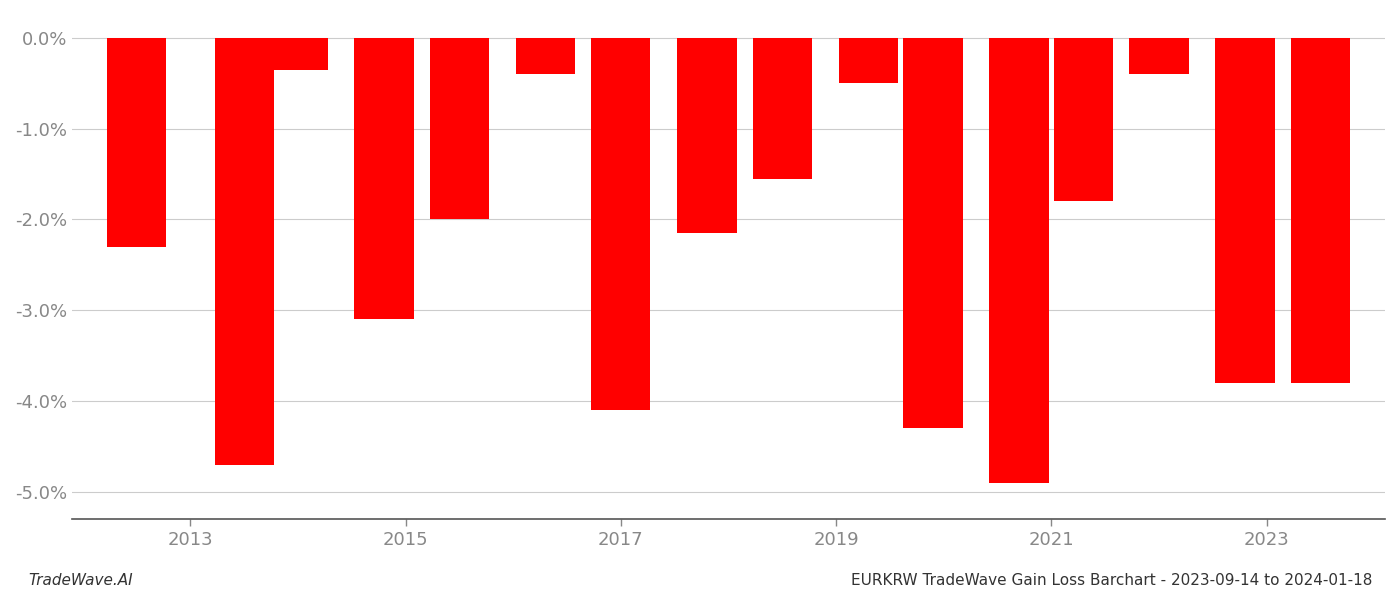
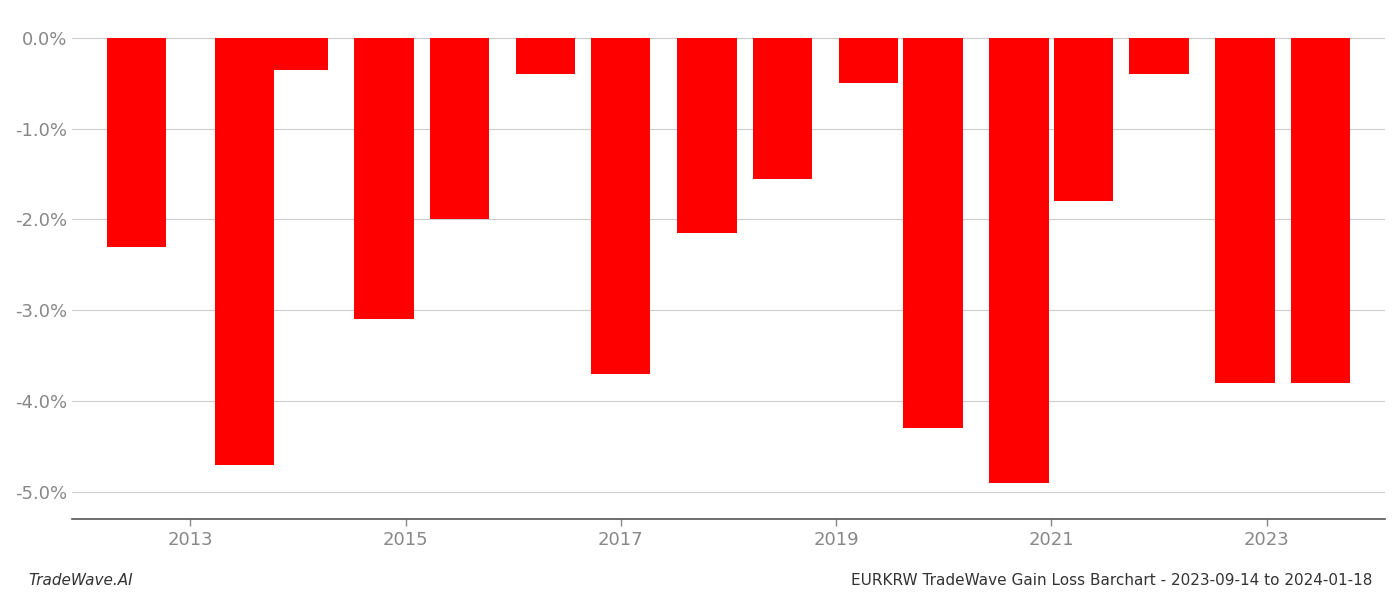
2017: -4.10% -> -3.70%
